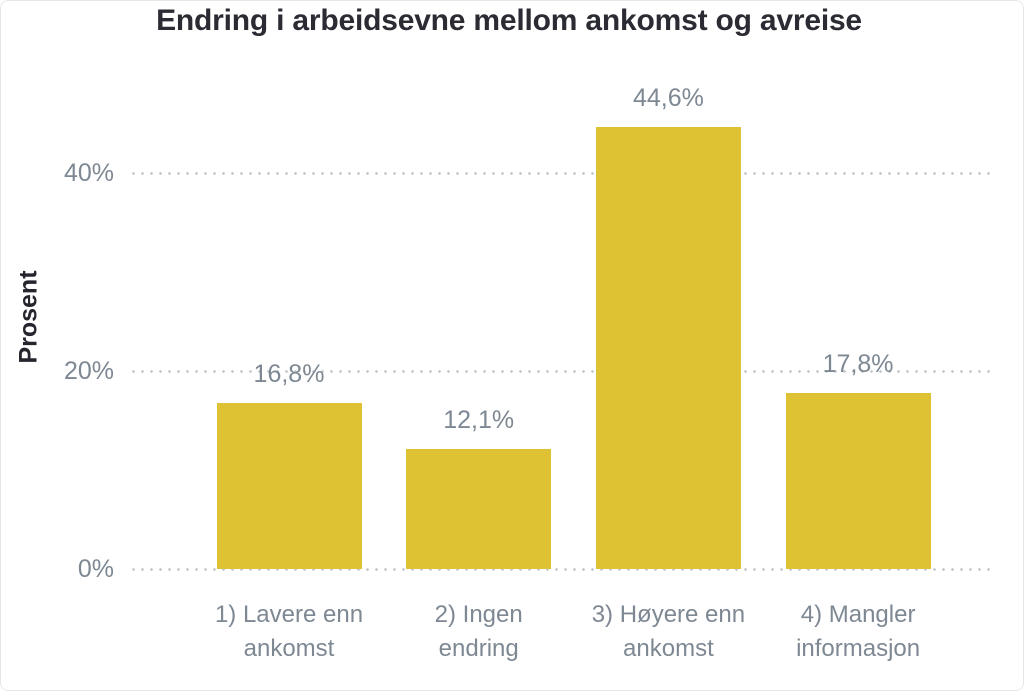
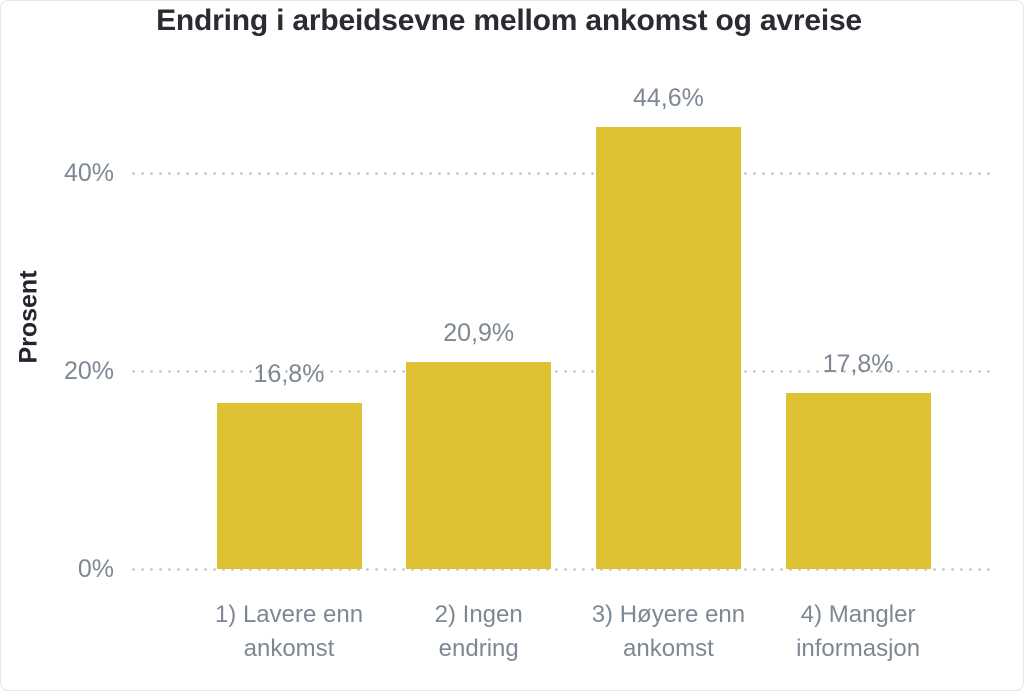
2) Ingen endring: 12,1% -> 20,9%
